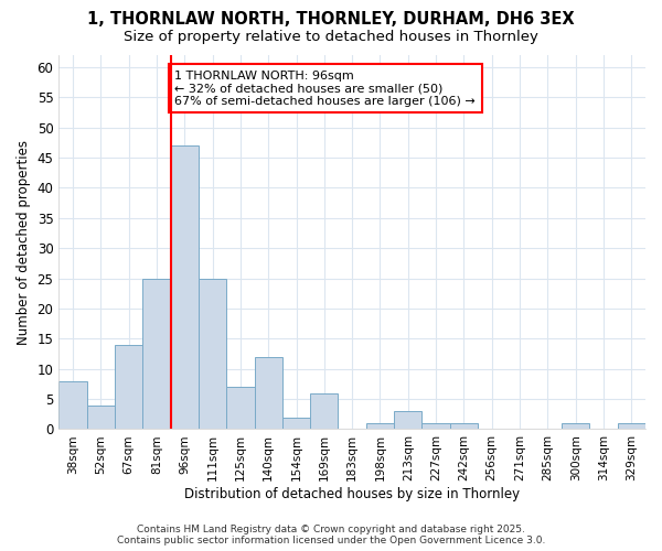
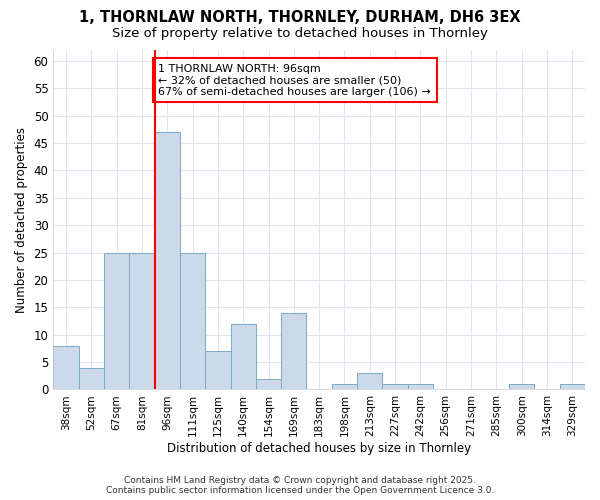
67sqm: 14 -> 25
169sqm: 6 -> 14
